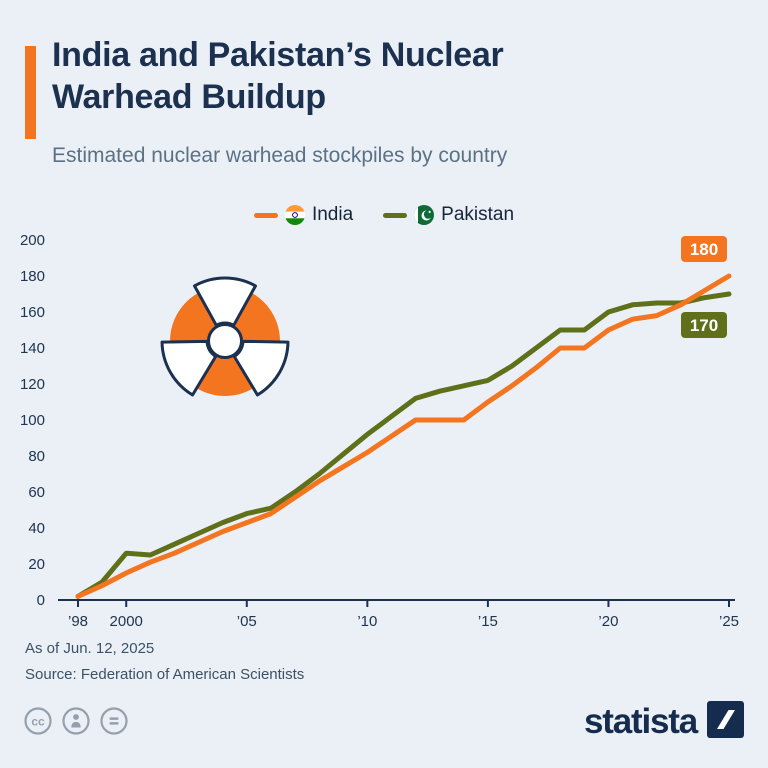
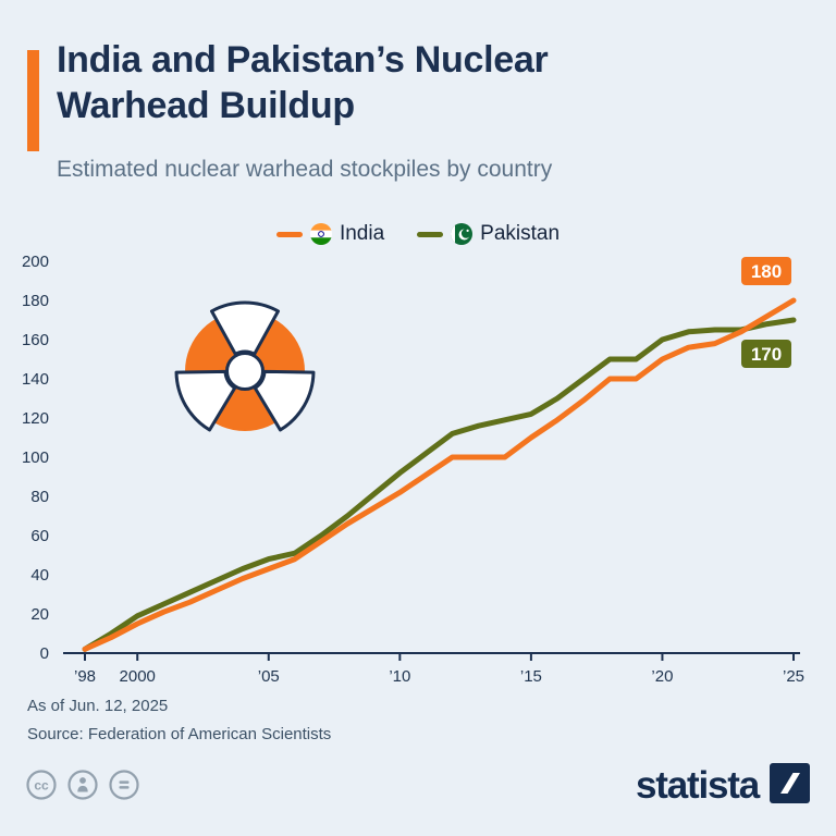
Pakistan/2000: 26 -> 19
